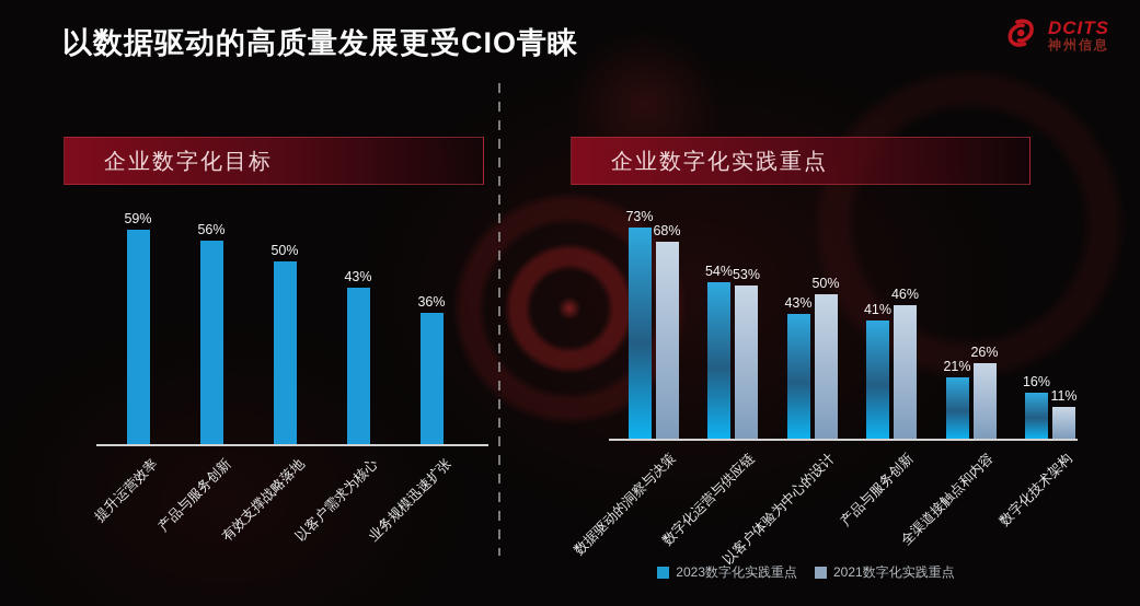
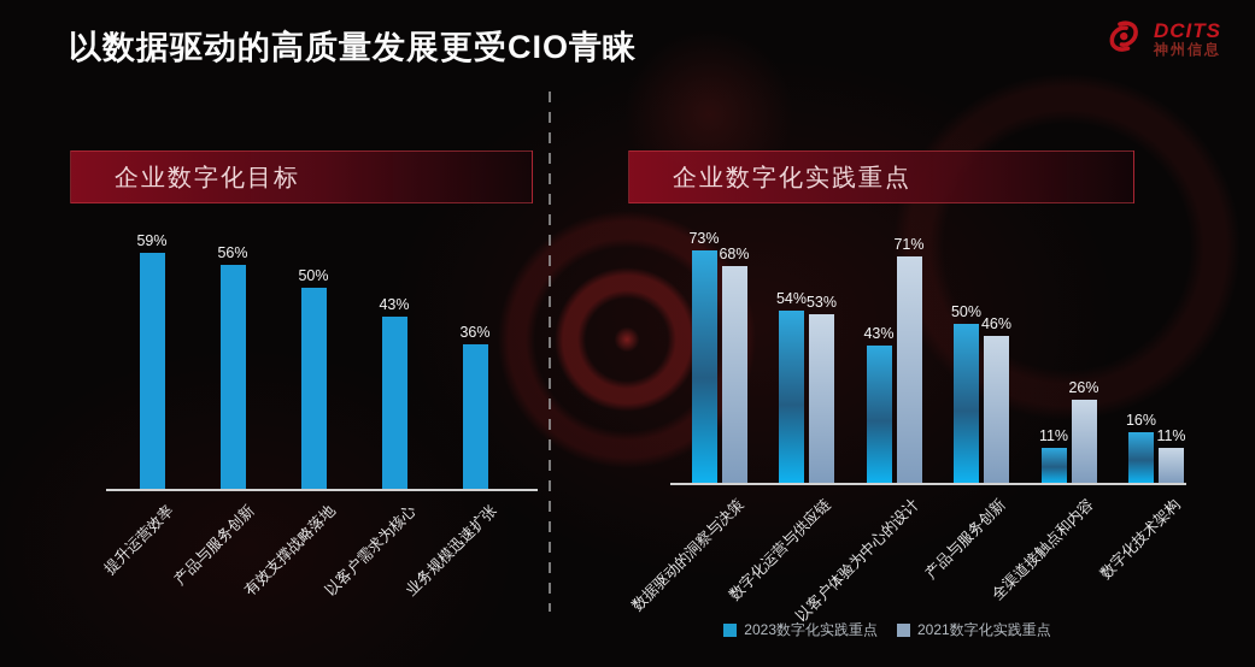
企业数字化实践重点/2021数字化实践重点/以客户体验为中心的设计: 50% -> 71%
企业数字化实践重点/2023数字化实践重点/产品与服务创新: 41% -> 50%
企业数字化实践重点/2023数字化实践重点/全渠道接触点和内容: 21% -> 11%
